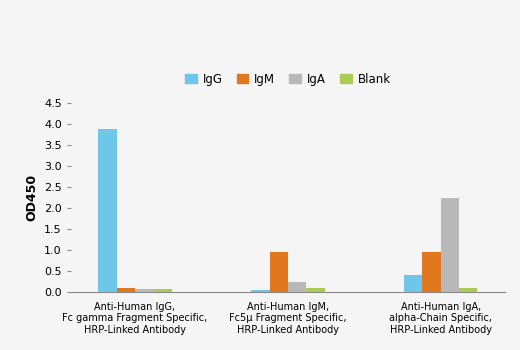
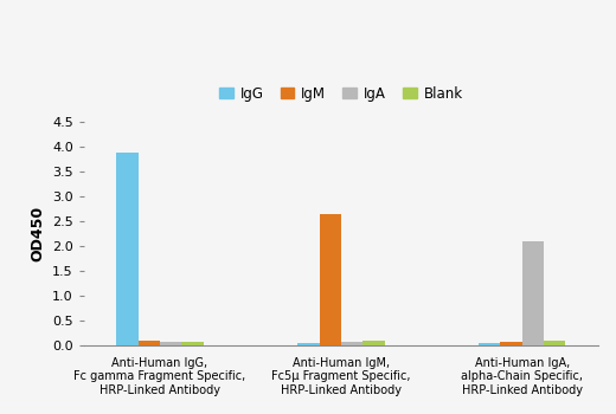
IgM/Anti-Human IgM, Fc5μ Fragment Specific, HRP-Linked Antibody: 0.95 -> 2.65
IgA/Anti-Human IgM, Fc5μ Fragment Specific, HRP-Linked Antibody: 0.25 -> 0.07
IgG/Anti-Human IgA, alpha-Chain Specific, HRP-Linked Antibody: 0.40 -> 0.06
IgM/Anti-Human IgA, alpha-Chain Specific, HRP-Linked Antibody: 0.95 -> 0.07
IgA/Anti-Human IgA, alpha-Chain Specific, HRP-Linked Antibody: 2.25 -> 2.10
